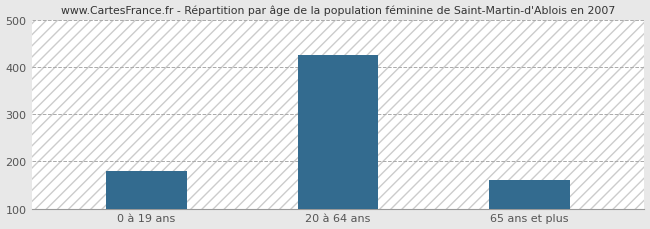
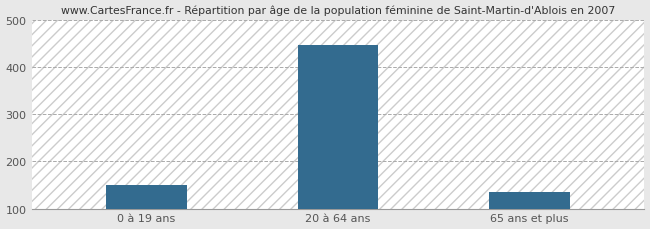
0 à 19 ans: 180 -> 150
20 à 64 ans: 425 -> 446
65 ans et plus: 160 -> 136
